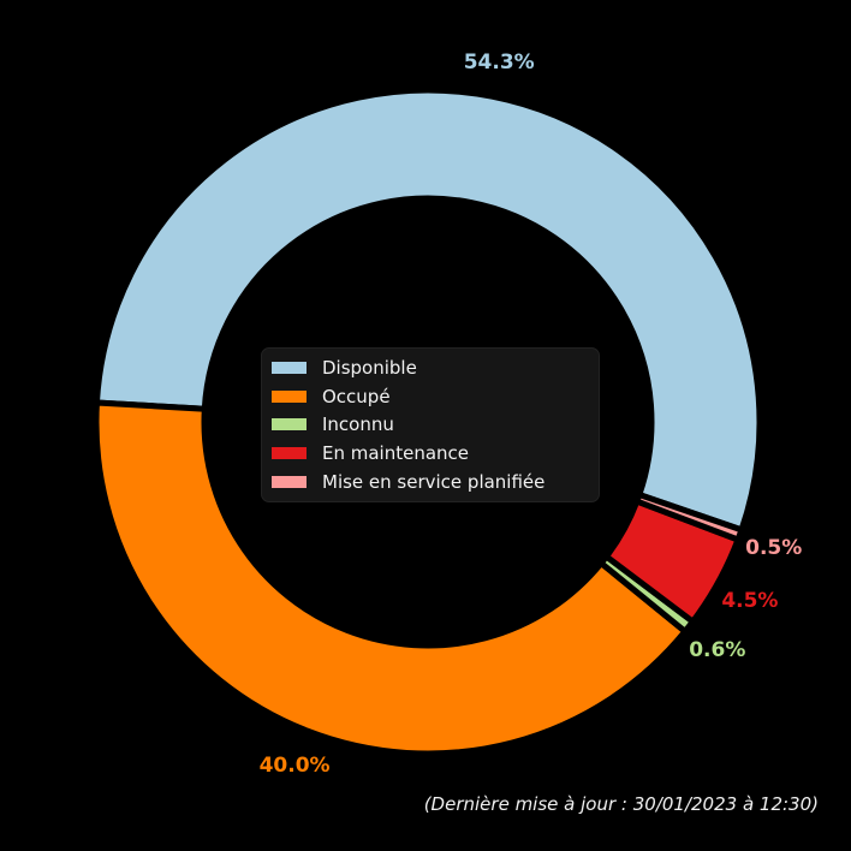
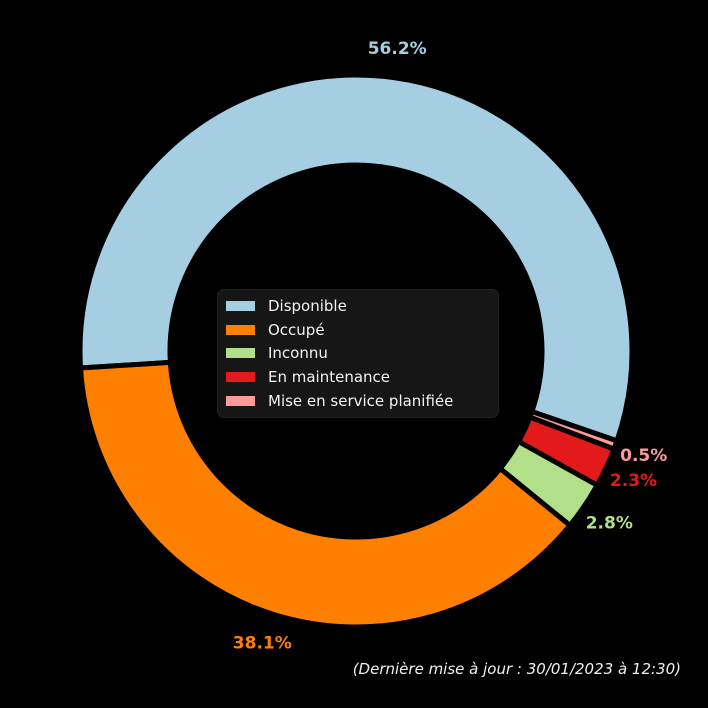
Disponible: 54.3% -> 56.2%
Occupé: 40.0% -> 38.1%
Inconnu: 0.6% -> 2.8%
En maintenance: 4.5% -> 2.3%
